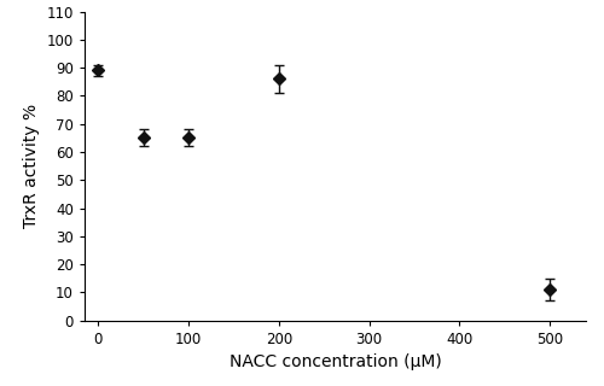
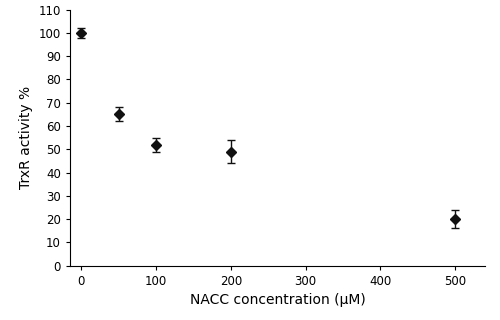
0: 89 -> 100
100: 65 -> 52
200: 86 -> 49
500: 11 -> 20
